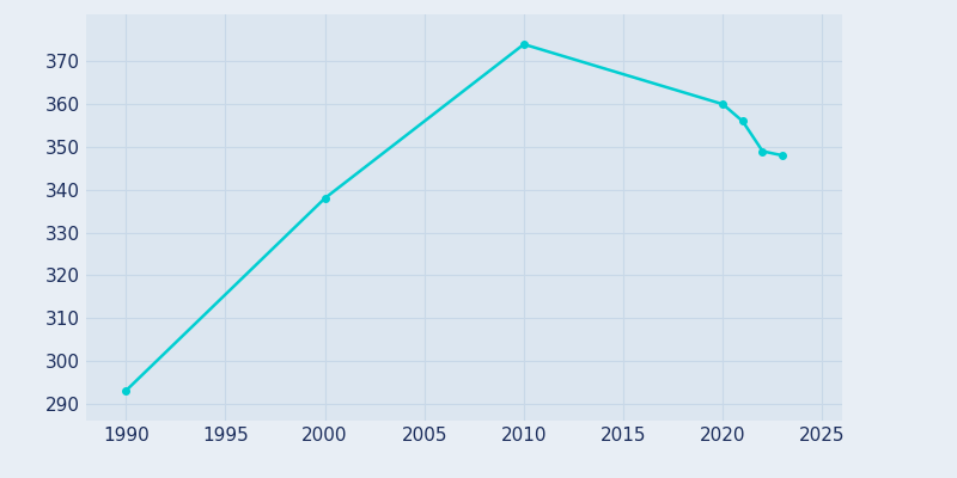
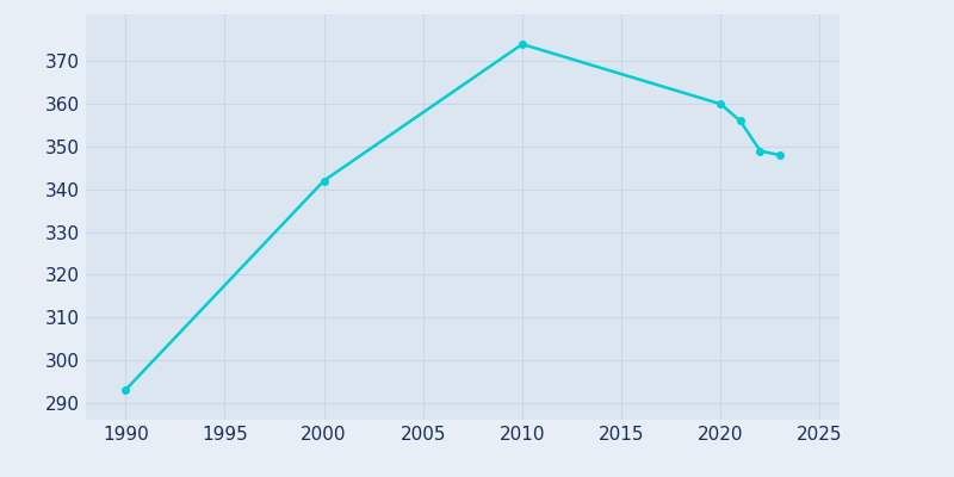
2000: 338 -> 342
